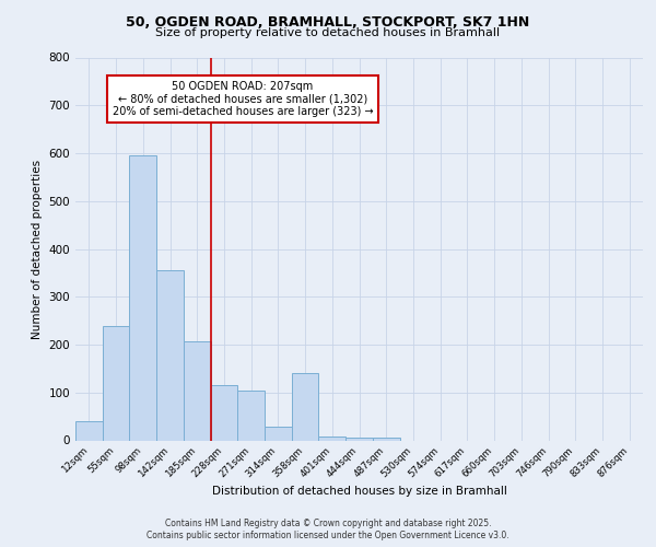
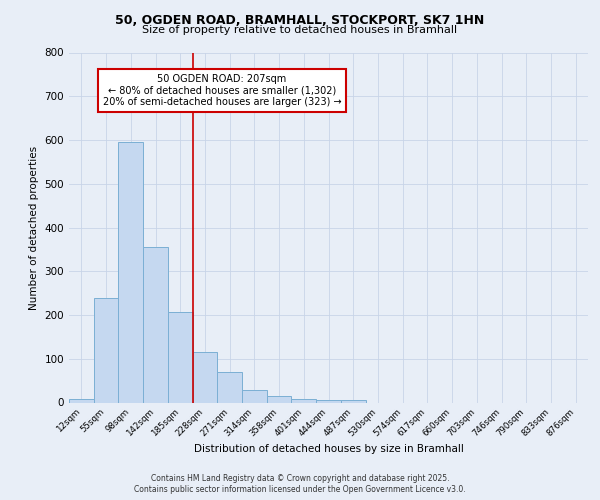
12sqm: 40 -> 8
271sqm: 105 -> 70
358sqm: 140 -> 15
